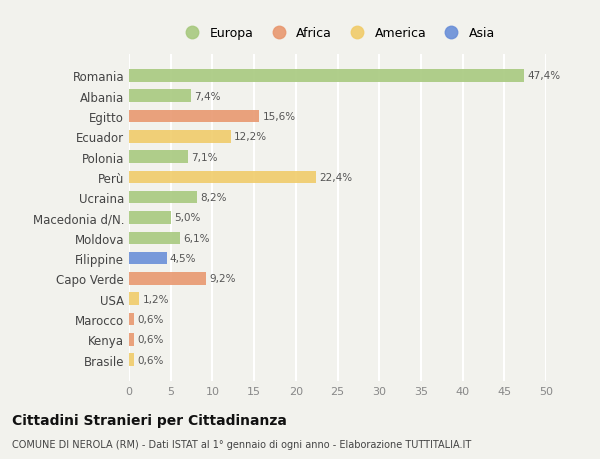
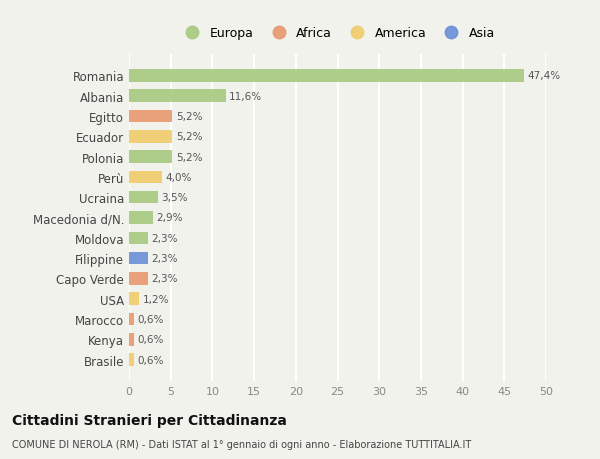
Albania: 7,4% -> 11,6%
Egitto: 15,6% -> 5,2%
Ecuador: 12,2% -> 5,2%
Polonia: 7,1% -> 5,2%
Perù: 22,4% -> 4,0%
Ucraina: 8,2% -> 3,5%
Macedonia d/N.: 5,0% -> 2,9%
Moldova: 6,1% -> 2,3%
Filippine: 4,5% -> 2,3%
Capo Verde: 9,2% -> 2,3%
